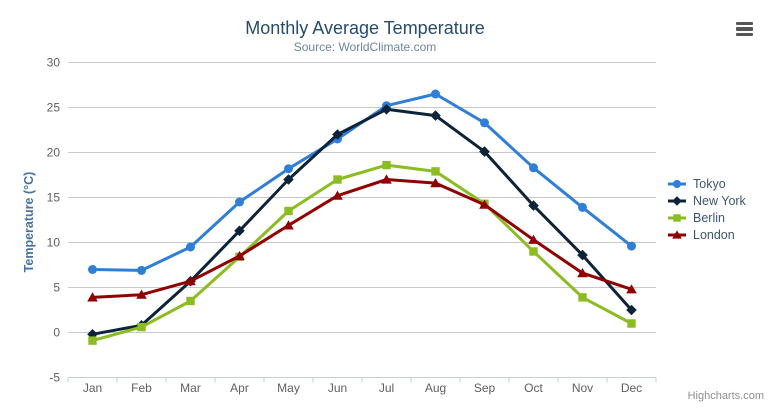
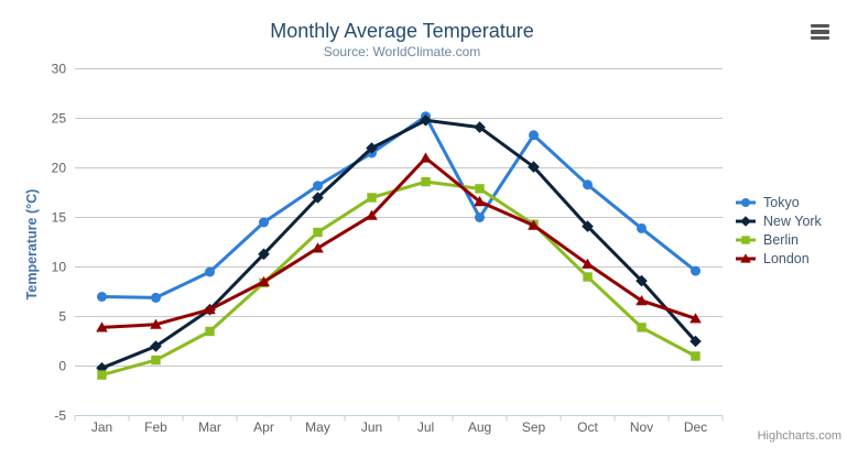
New York/Feb: 1 -> 2
London/Jul: 17 -> 21
Tokyo/Aug: 26 -> 15
